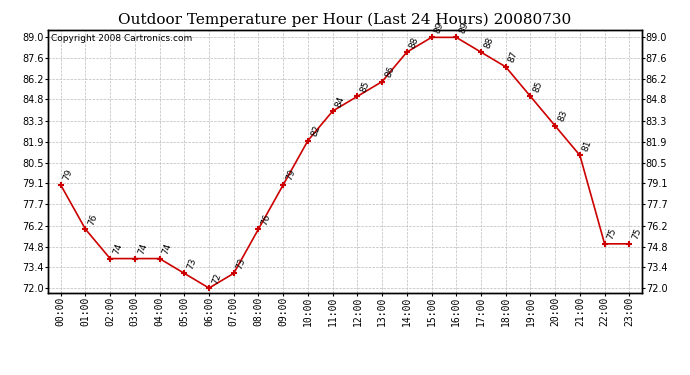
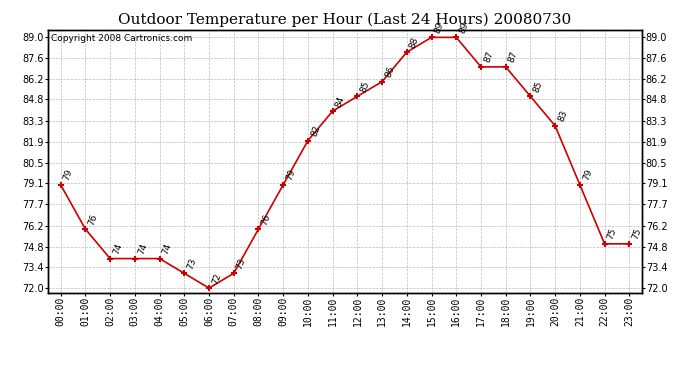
17:00: 88 -> 87
21:00: 81 -> 79
